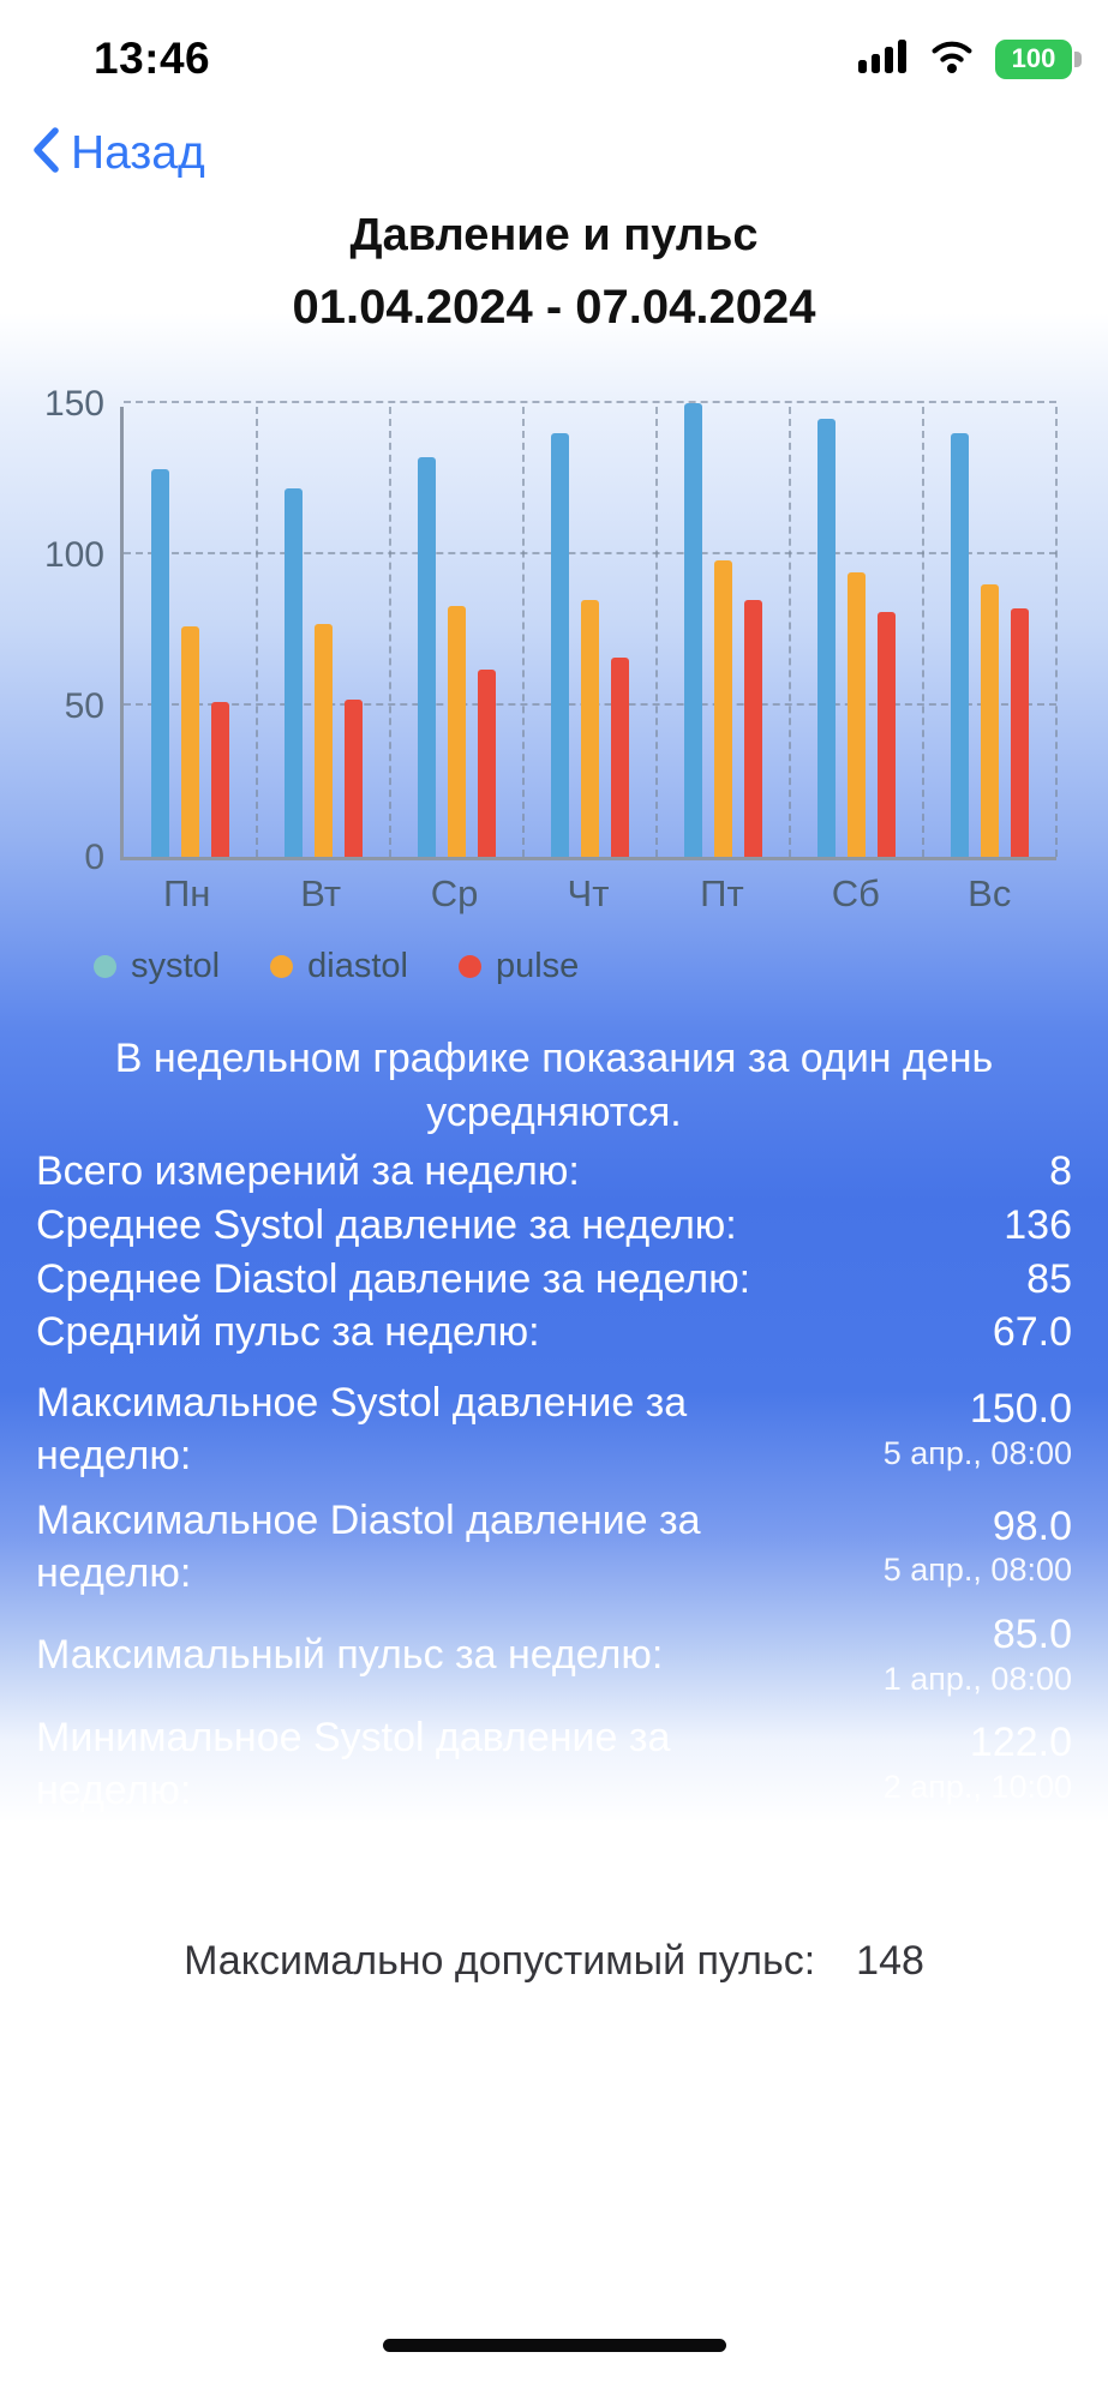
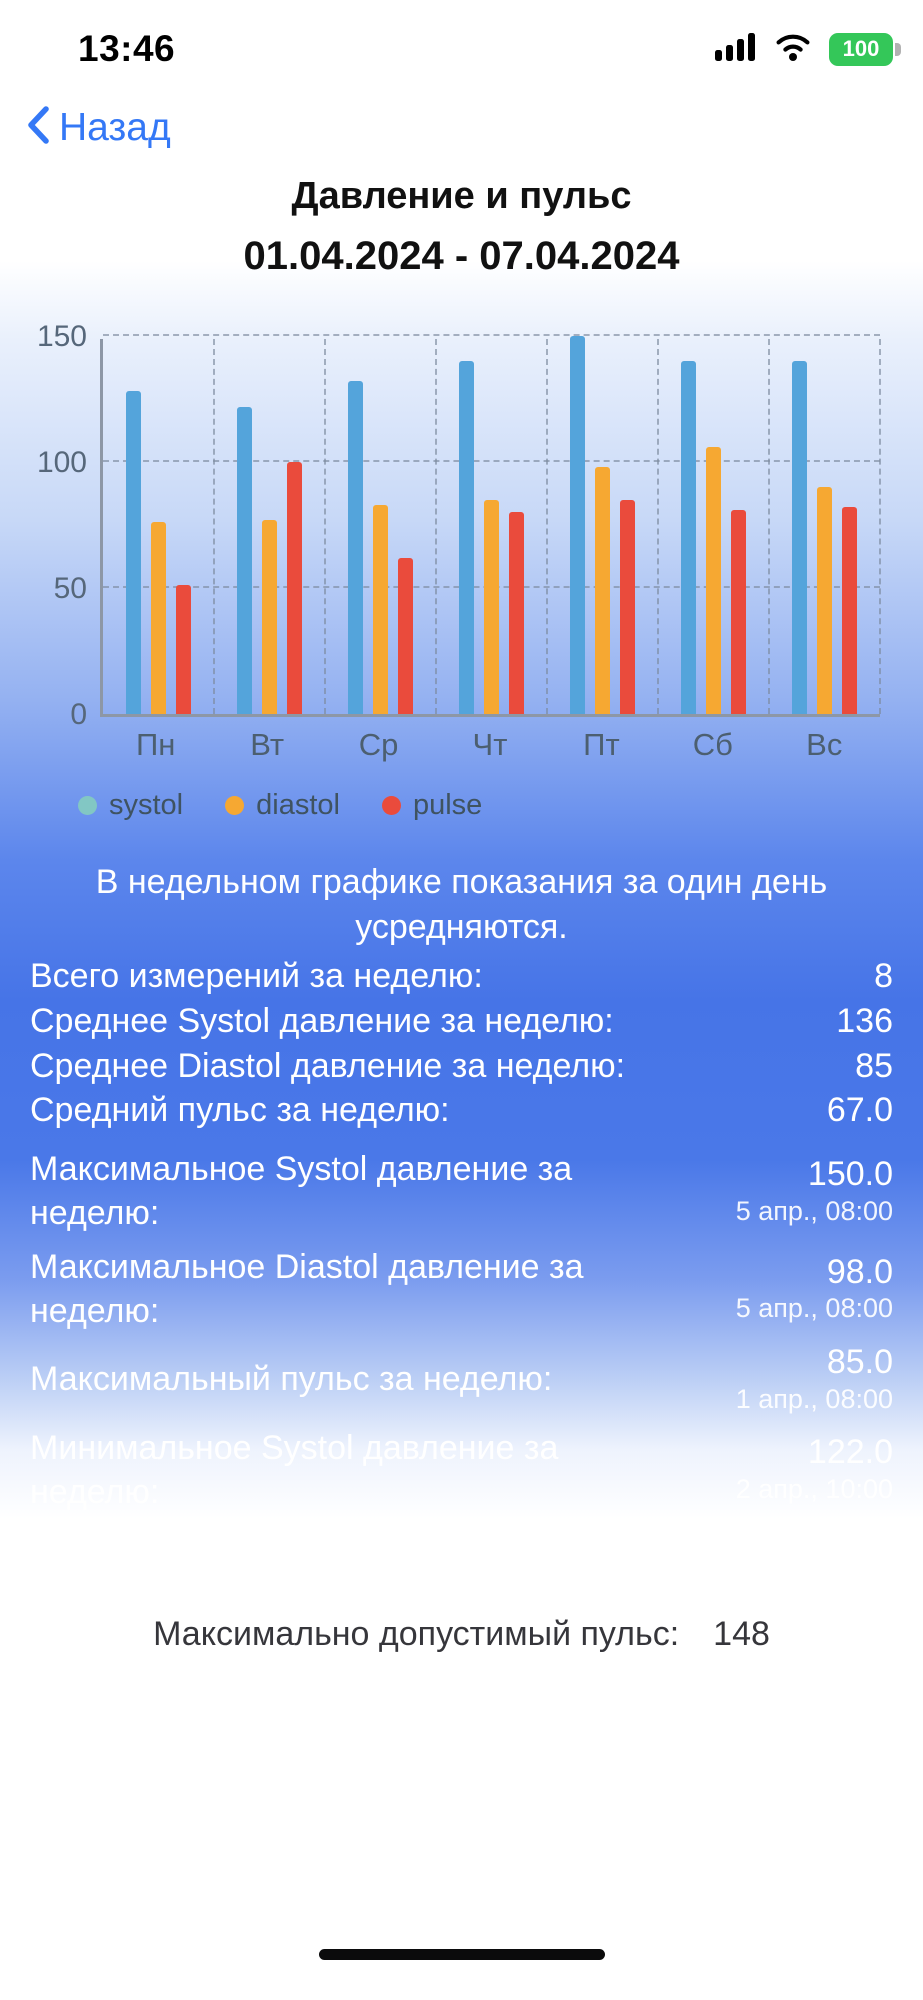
pulse/Вт: 52 -> 100
pulse/Чт: 66 -> 80
systol/Сб: 145 -> 140
diastol/Сб: 94 -> 106
